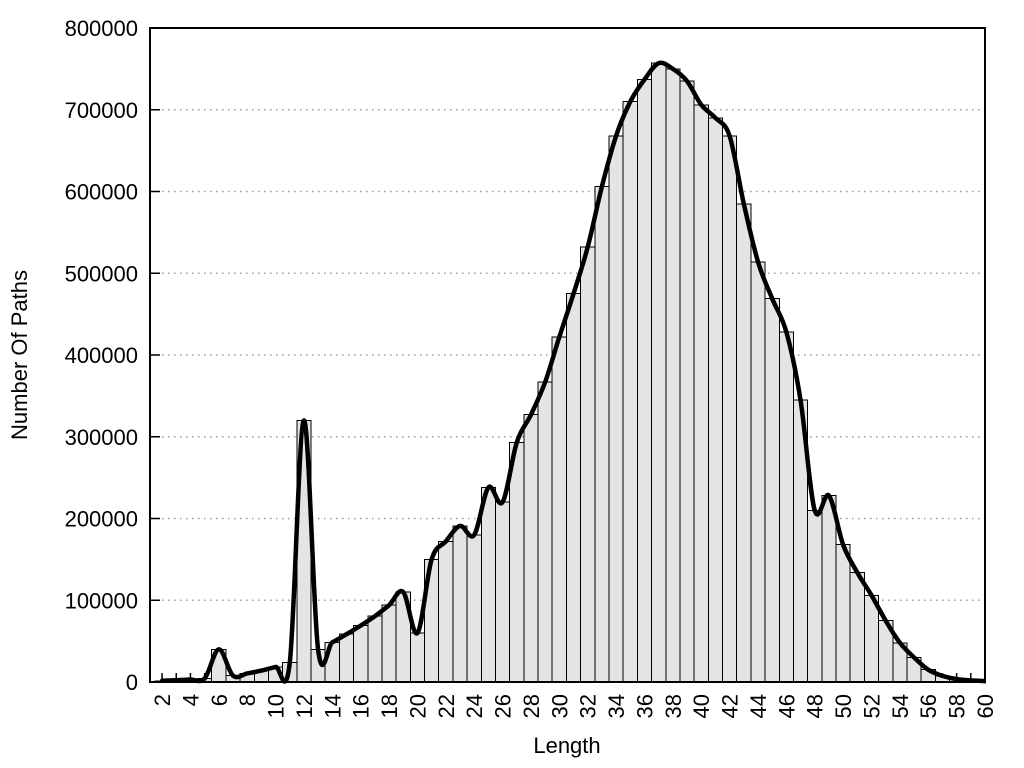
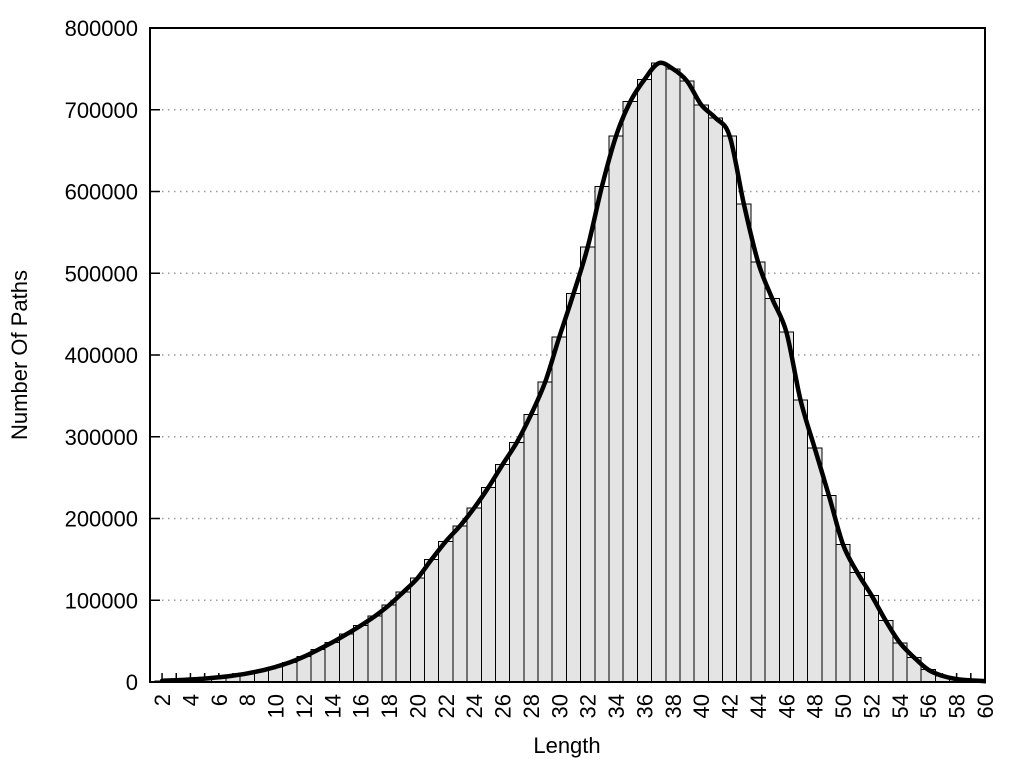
6: 40000 -> 10000
12: 320000 -> 30000
20: 60000 -> 130000
24: 180000 -> 210000
26: 220000 -> 270000
48: 210000 -> 290000
